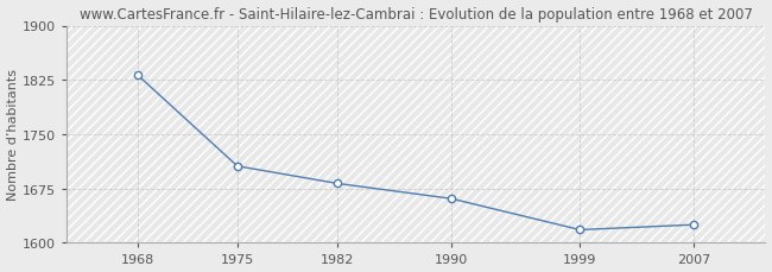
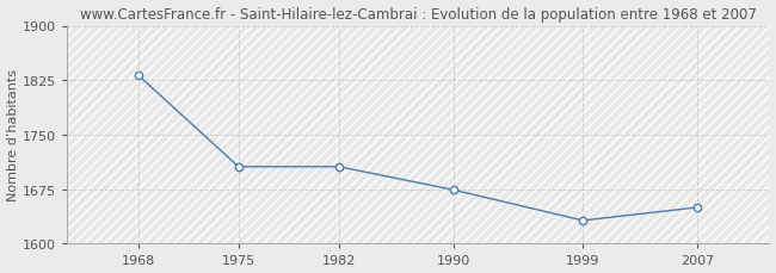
1982: 1682 -> 1706
1990: 1661 -> 1674
1999: 1618 -> 1632
2007: 1625 -> 1650
